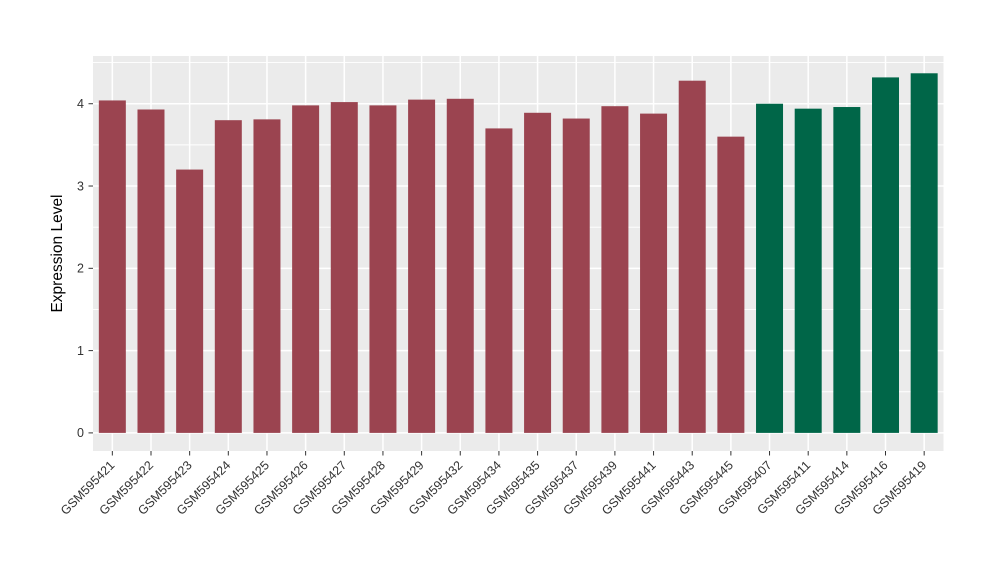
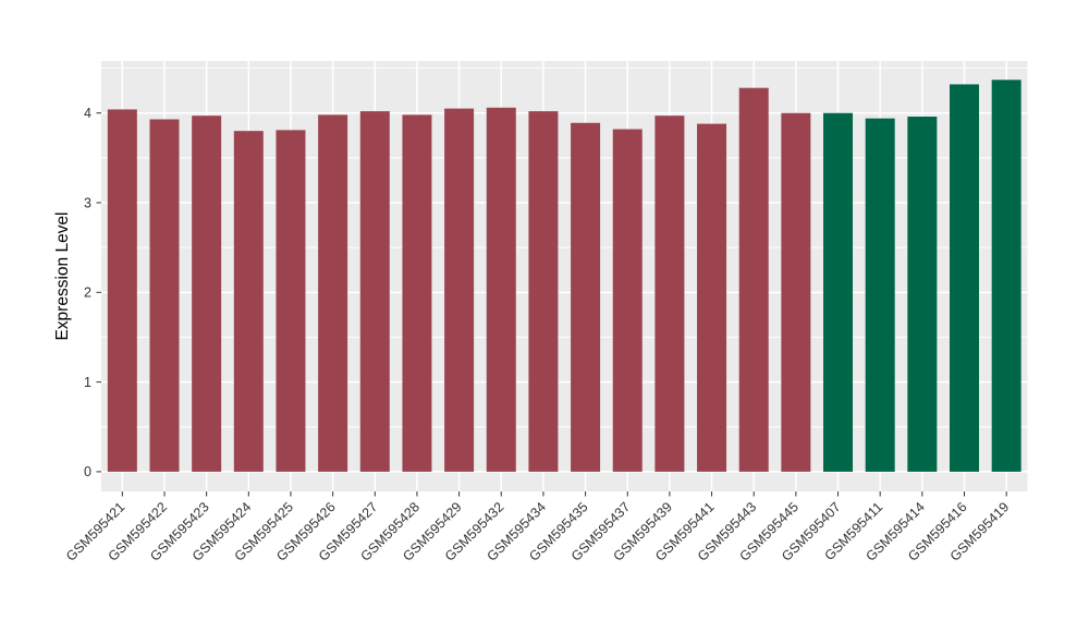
GSM595423: 3.2 -> 4.0
GSM595434: 3.7 -> 4.0
GSM595445: 3.6 -> 4.0
